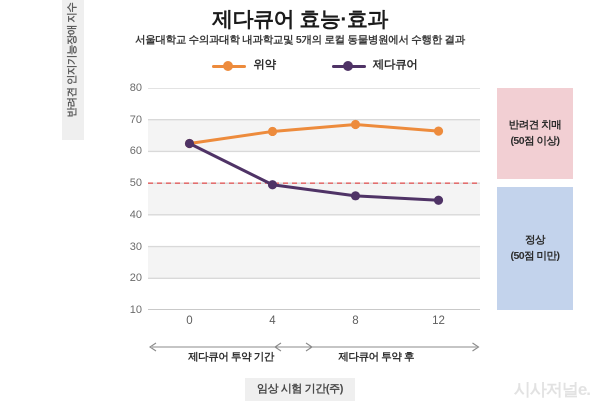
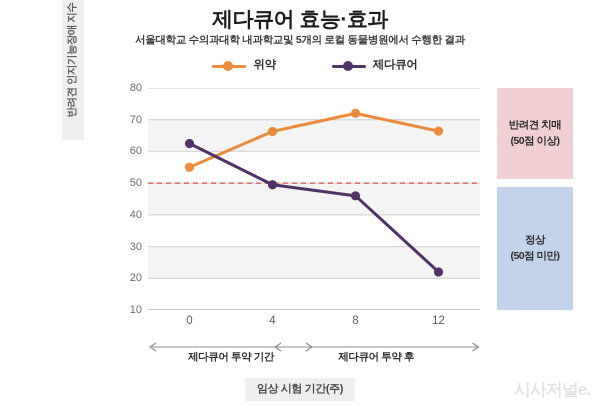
위약/0: 62 -> 55
위약/8: 68 -> 72
제다큐어/12: 45 -> 22
